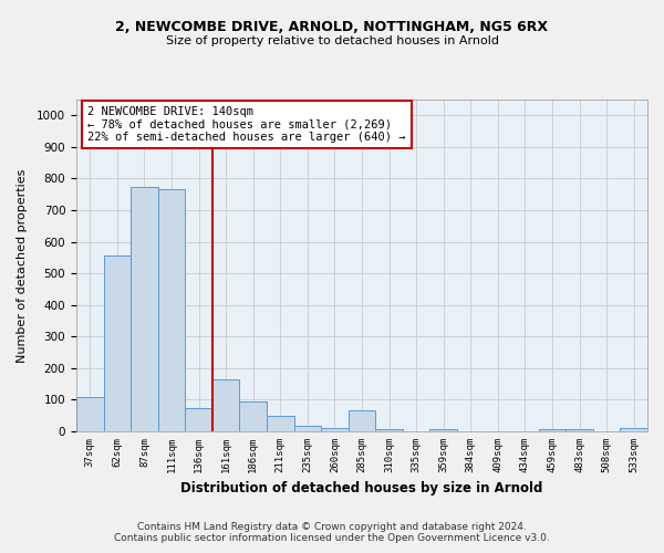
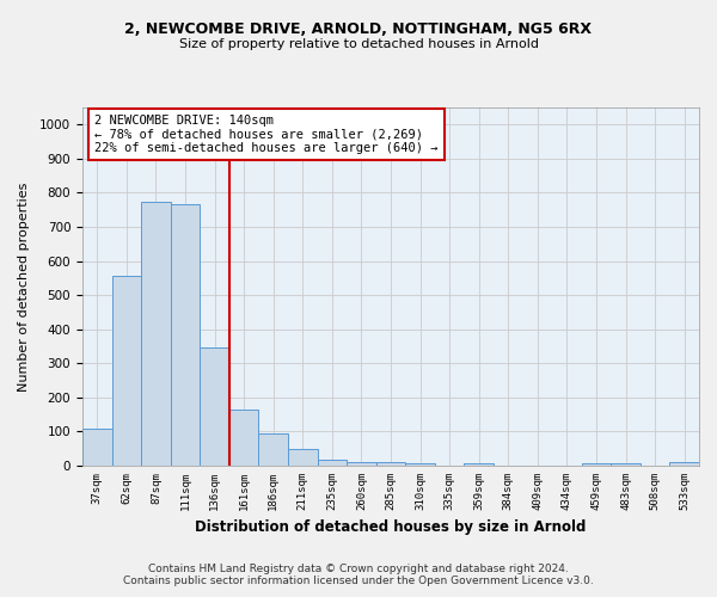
136sqm: 75 -> 345
285sqm: 65 -> 10
